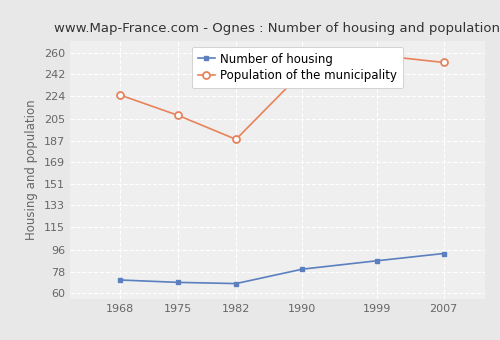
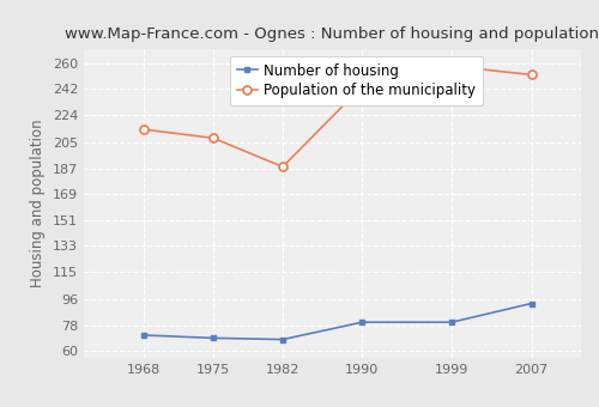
Population of the municipality/1968: 225 -> 214
Number of housing/1999: 87 -> 80
